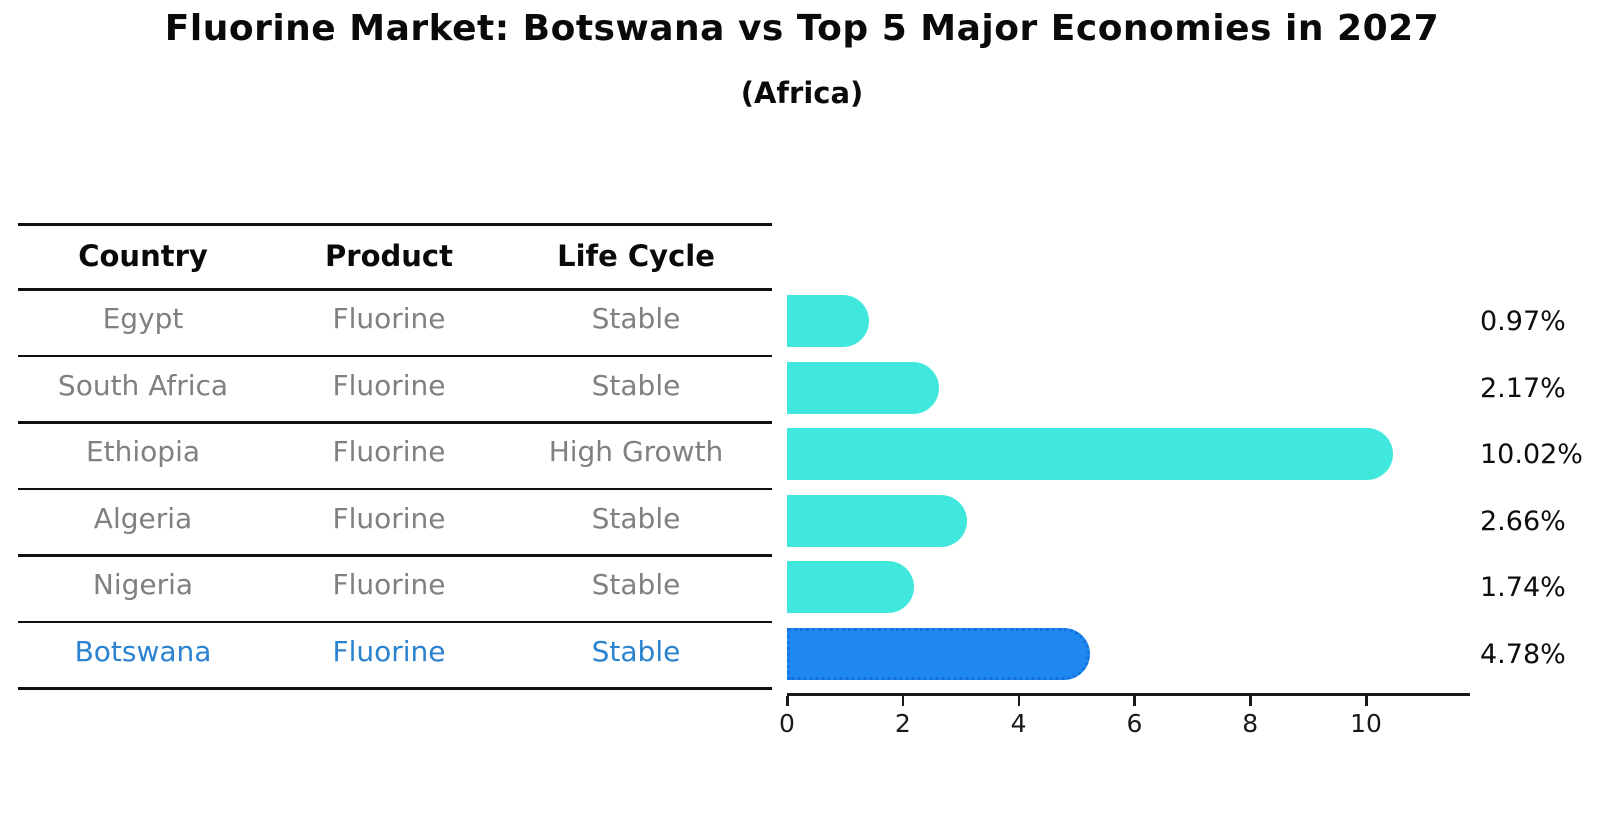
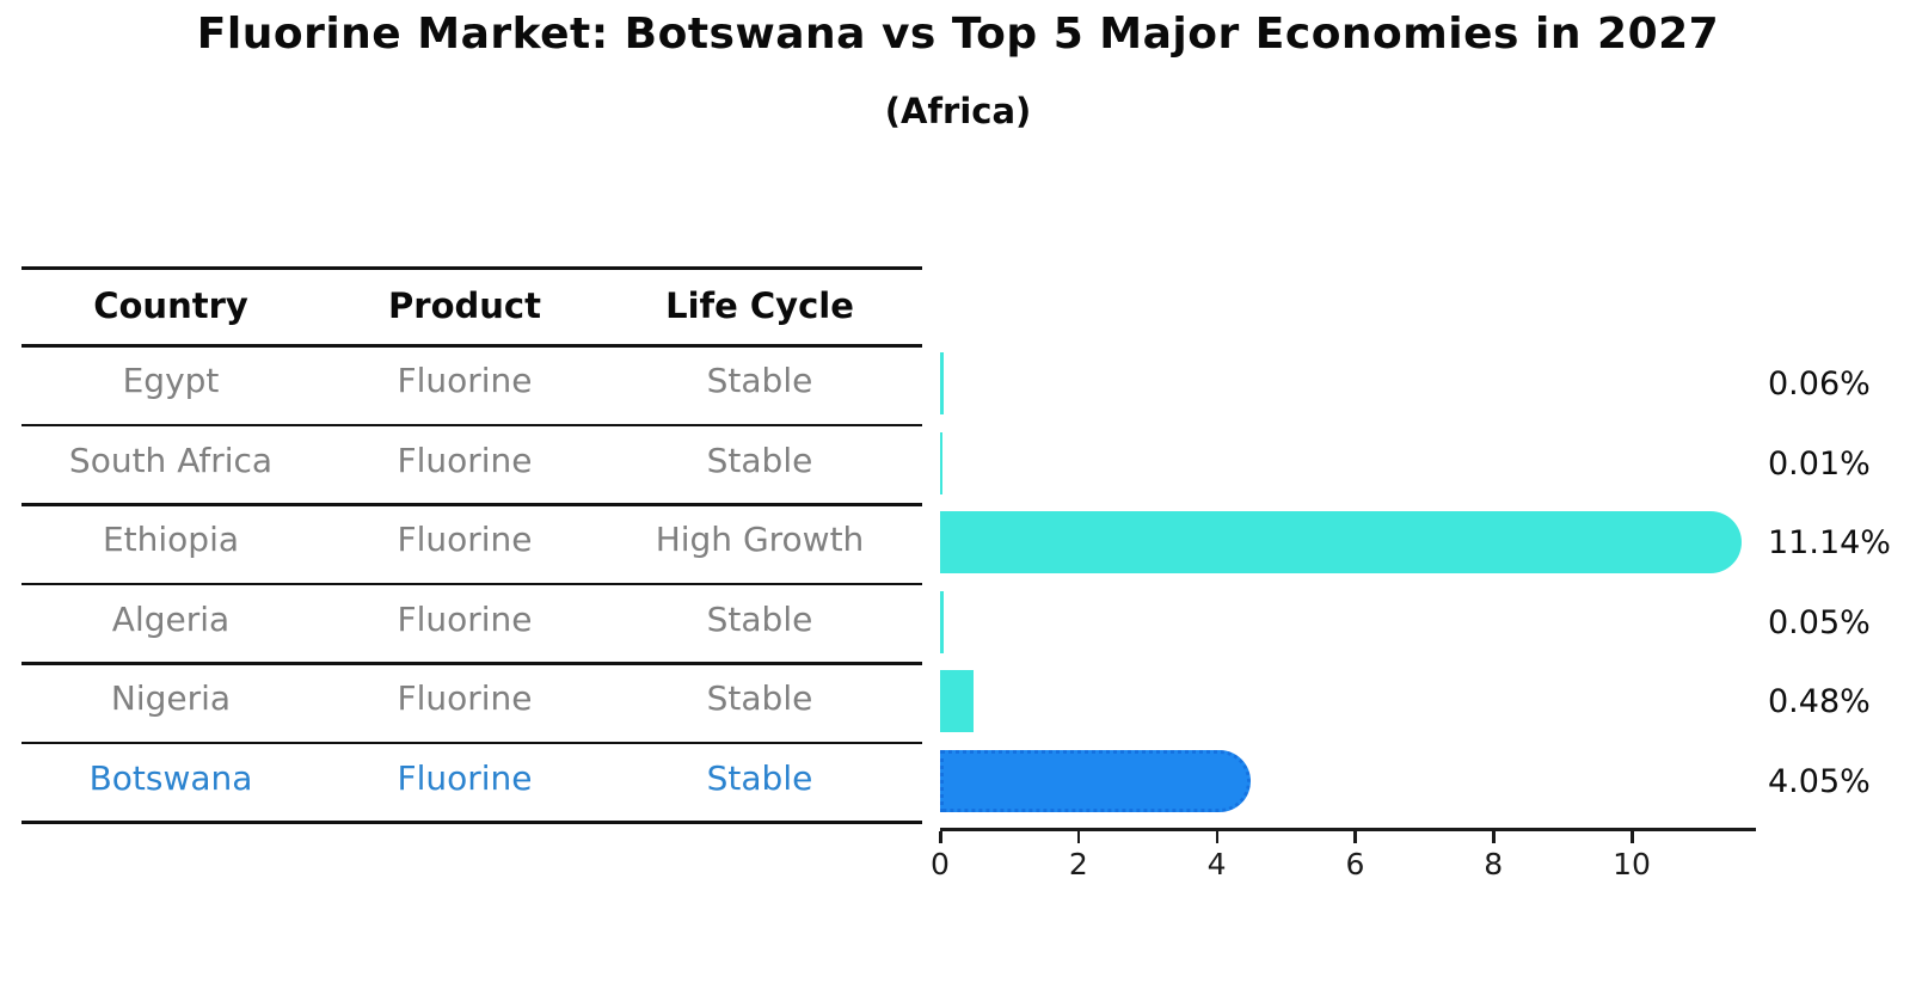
Egypt: 0.97% -> 0.06%
South Africa: 2.17% -> 0.01%
Ethiopia: 10.02% -> 11.14%
Algeria: 2.66% -> 0.05%
Nigeria: 1.74% -> 0.48%
Botswana: 4.78% -> 4.05%
